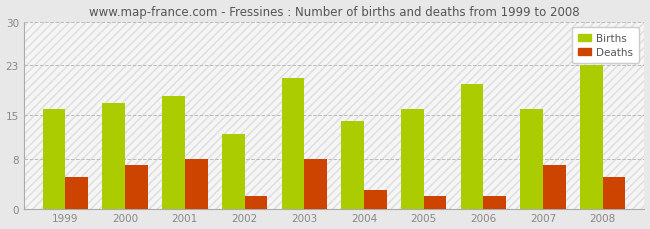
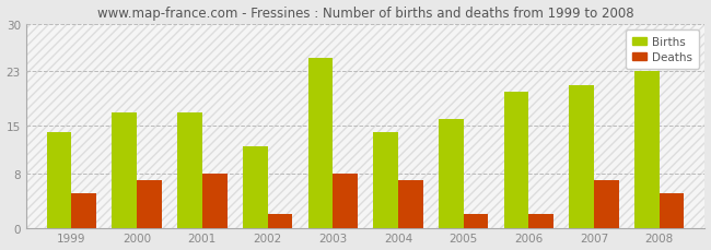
Births/1999: 16 -> 14
Births/2001: 18 -> 17
Births/2003: 21 -> 25
Deaths/2004: 3 -> 7
Births/2007: 16 -> 21
